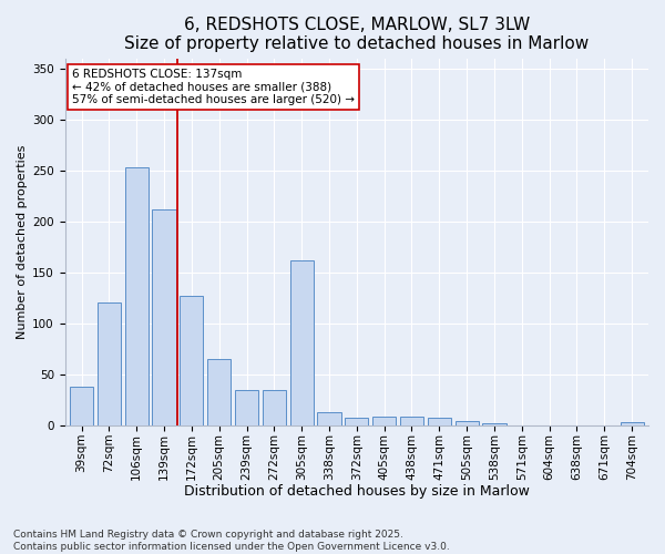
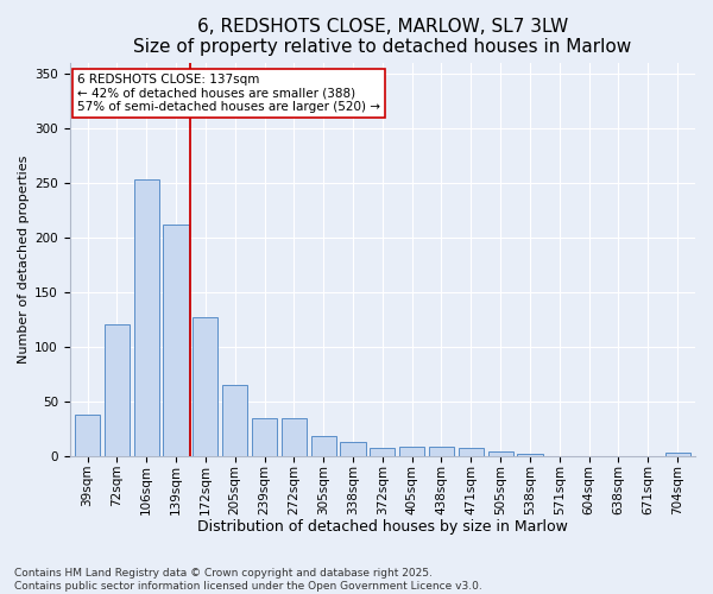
305sqm: 162 -> 19
